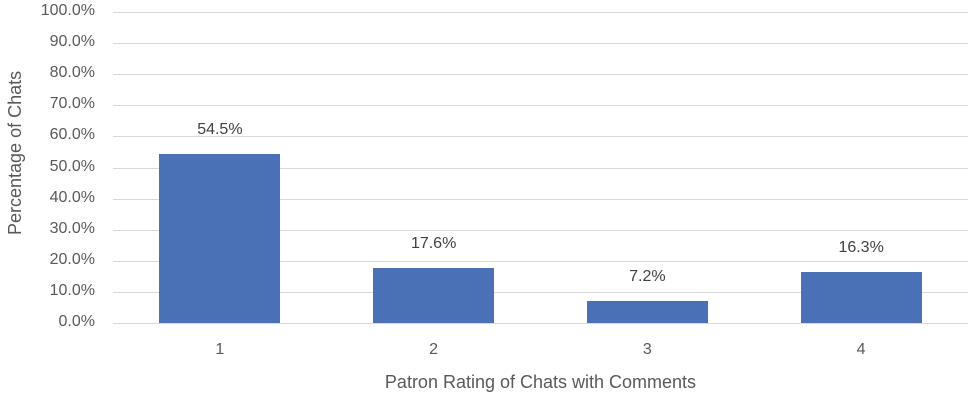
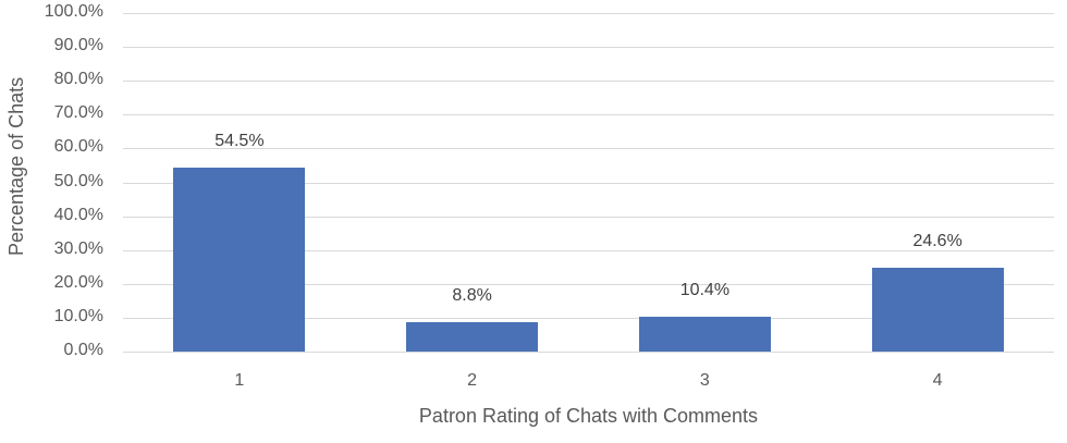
2: 17.6% -> 8.8%
3: 7.2% -> 10.4%
4: 16.3% -> 24.6%
